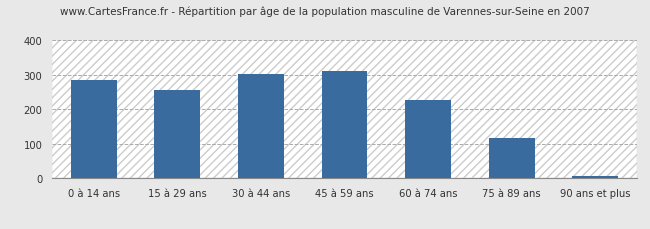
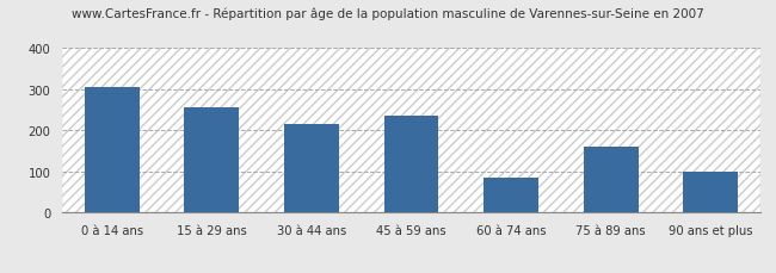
0 à 14 ans: 285 -> 305
30 à 44 ans: 302 -> 215
45 à 59 ans: 310 -> 235
60 à 74 ans: 228 -> 85
75 à 89 ans: 118 -> 160
90 ans et plus: 8 -> 100
